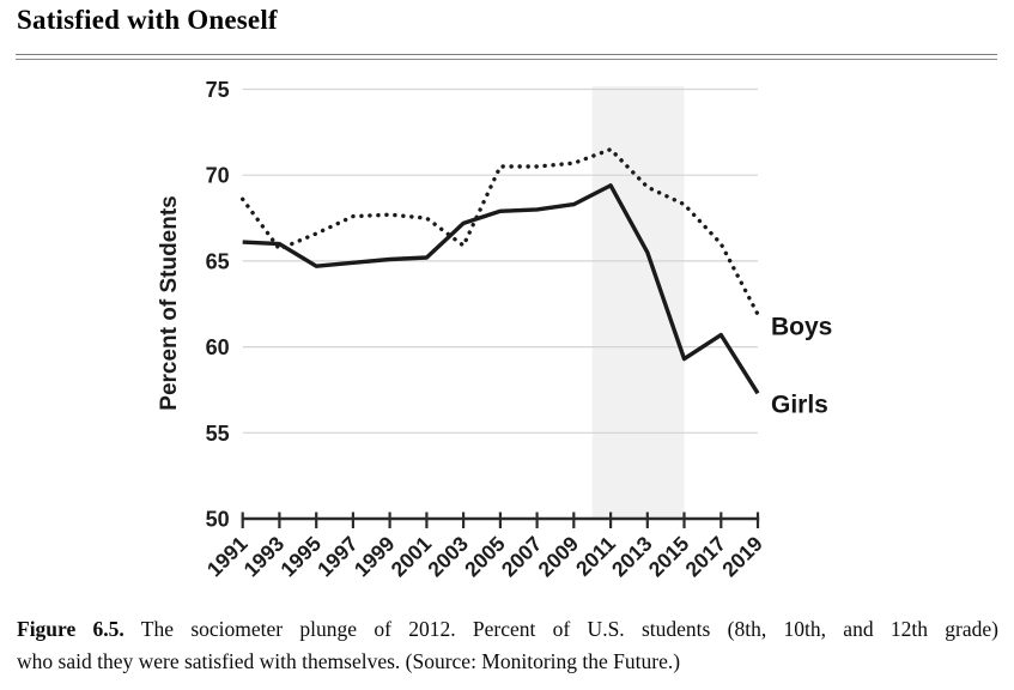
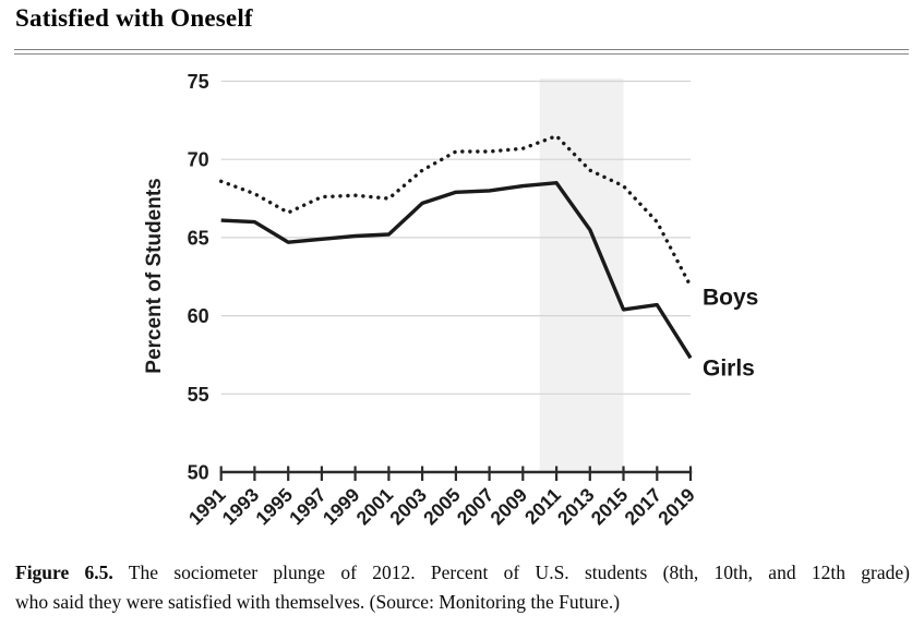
Boys/1993: 65.7 -> 67.8
Boys/2003: 65.9 -> 69.3
Girls/2011: 69.4 -> 68.5
Girls/2015: 59.3 -> 60.4
